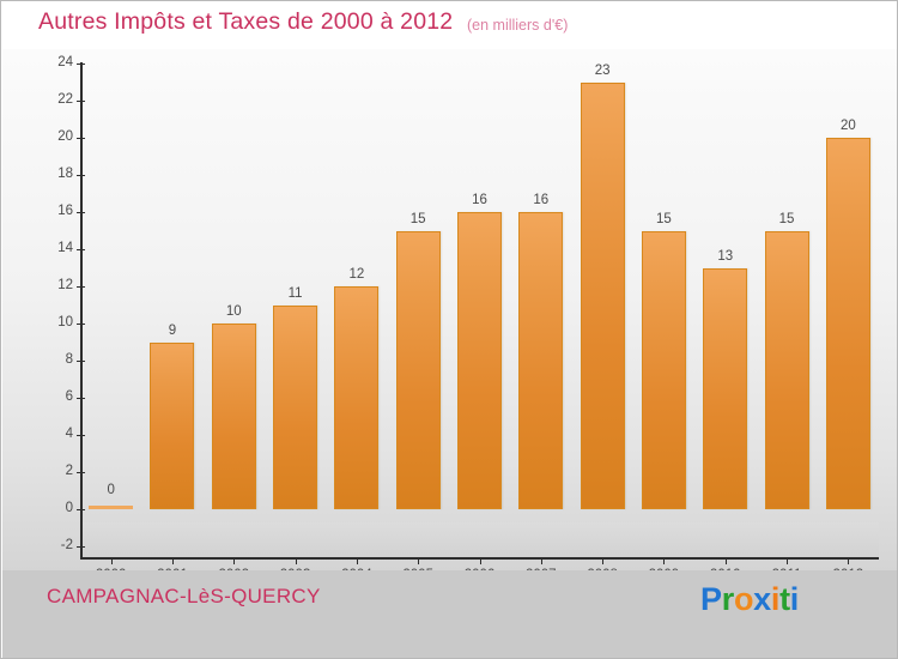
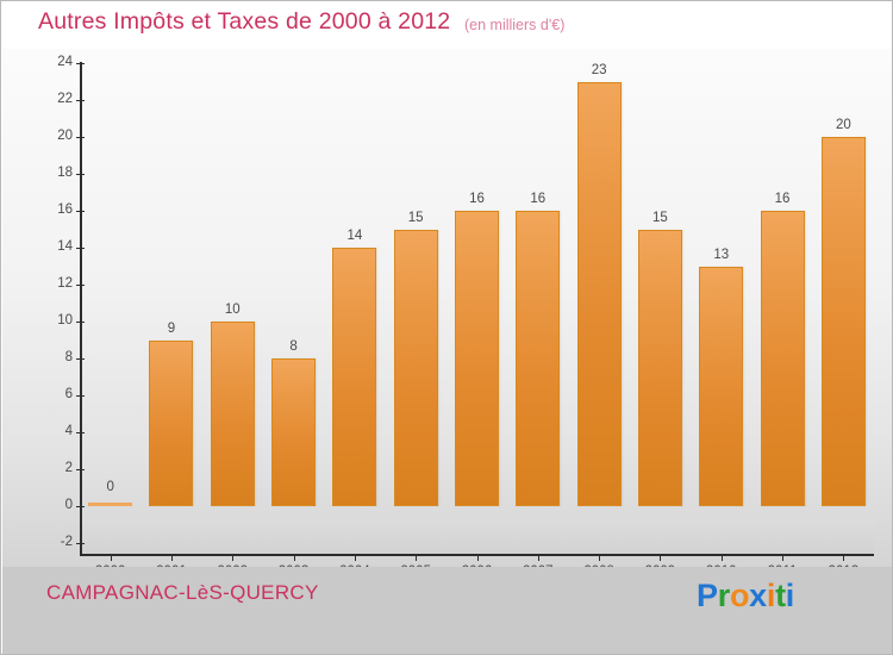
2003: 11 -> 8
2004: 12 -> 14
2011: 15 -> 16
